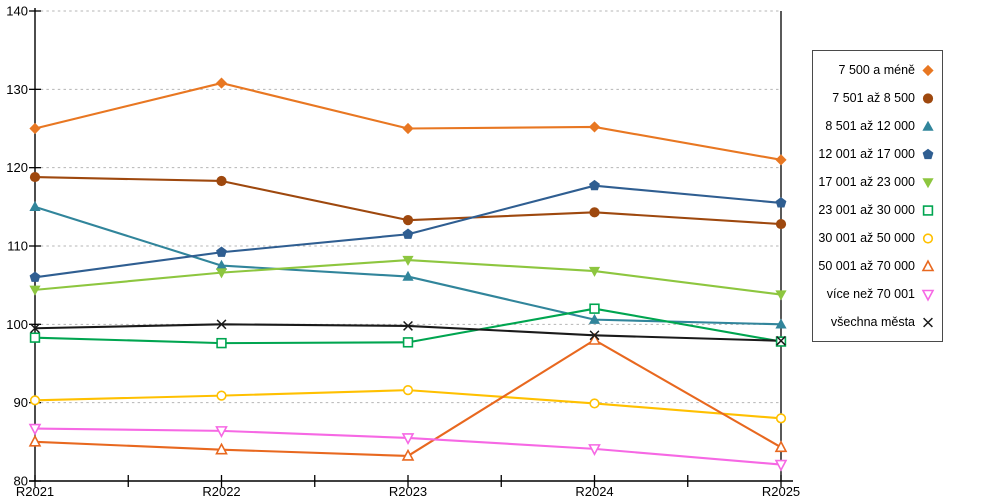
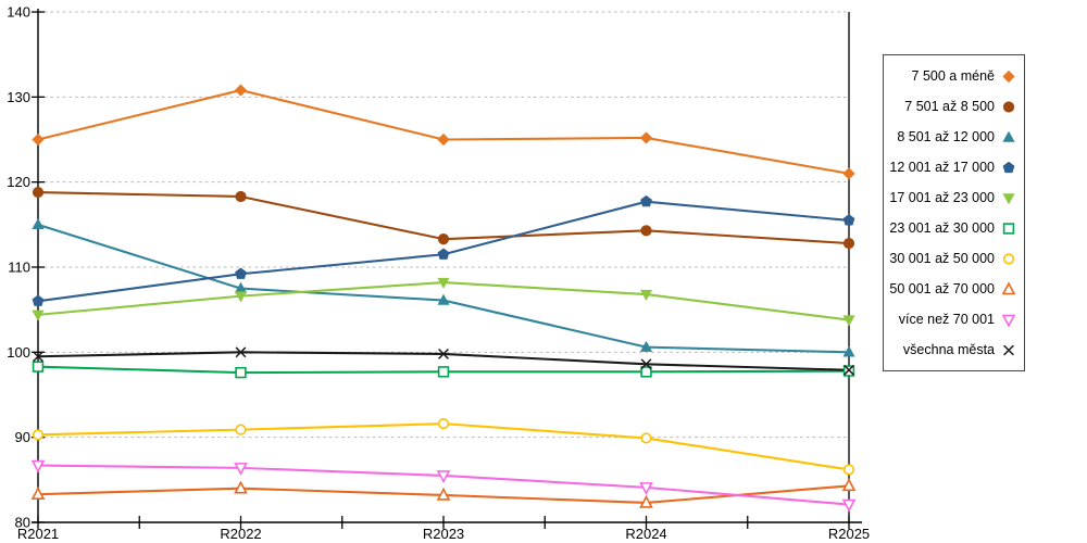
50 001 až 70 000/R2021: 85 -> 83
23 001 až 30 000/R2024: 102 -> 98
50 001 až 70 000/R2024: 98 -> 82
30 001 až 50 000/R2025: 88 -> 86
